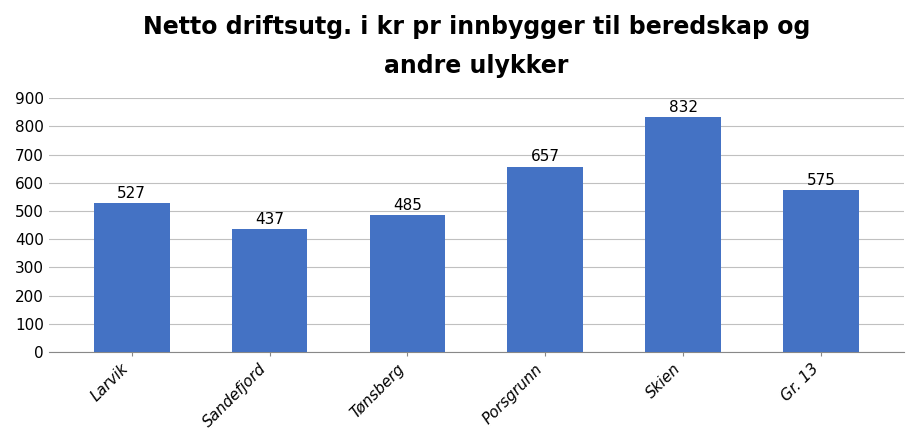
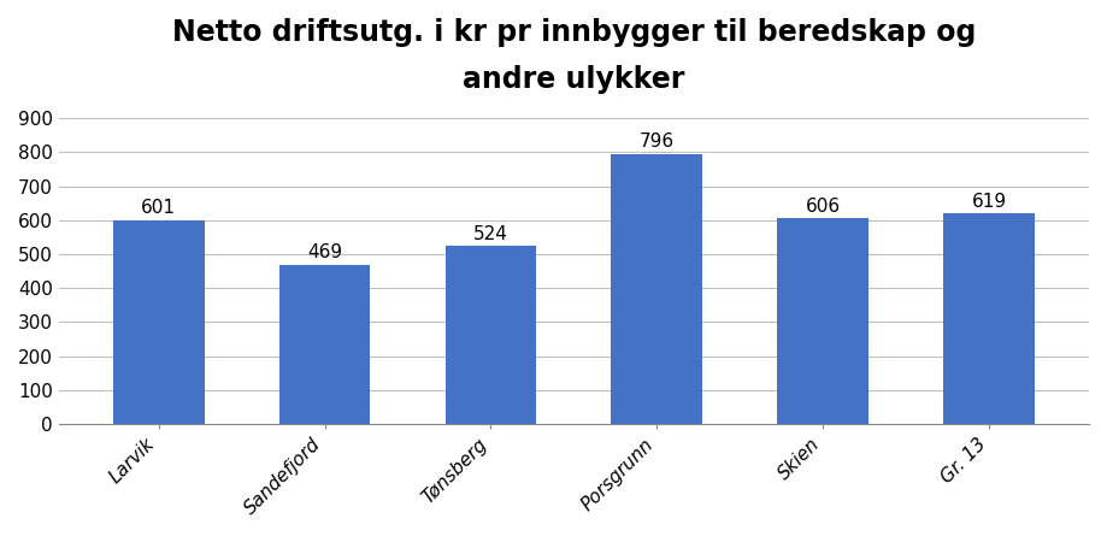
Larvik: 527 -> 601
Sandefjord: 437 -> 469
Tønsberg: 485 -> 524
Porsgrunn: 657 -> 796
Skien: 832 -> 606
Gr. 13: 575 -> 619
